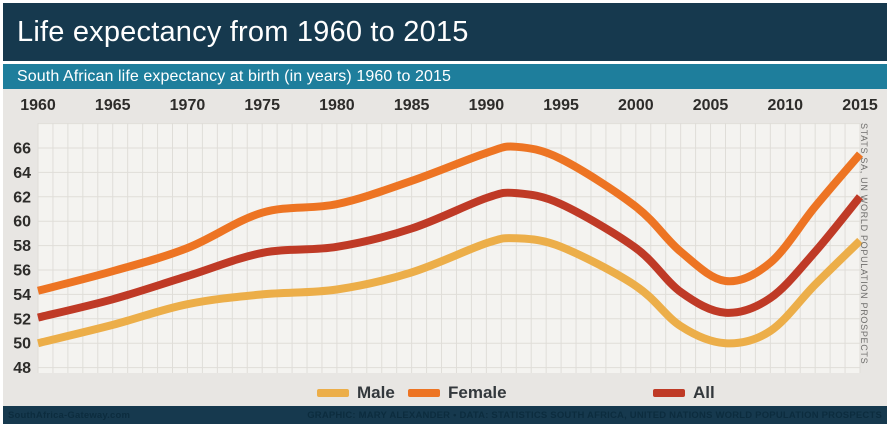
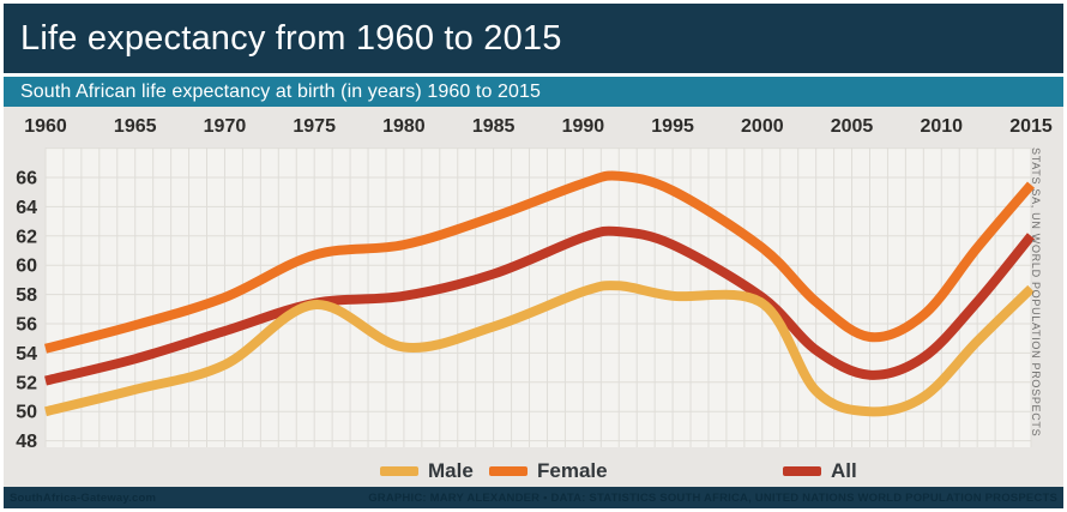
Male/1975: 54.0 -> 57.3
Male/2000: 54.7 -> 57.4
